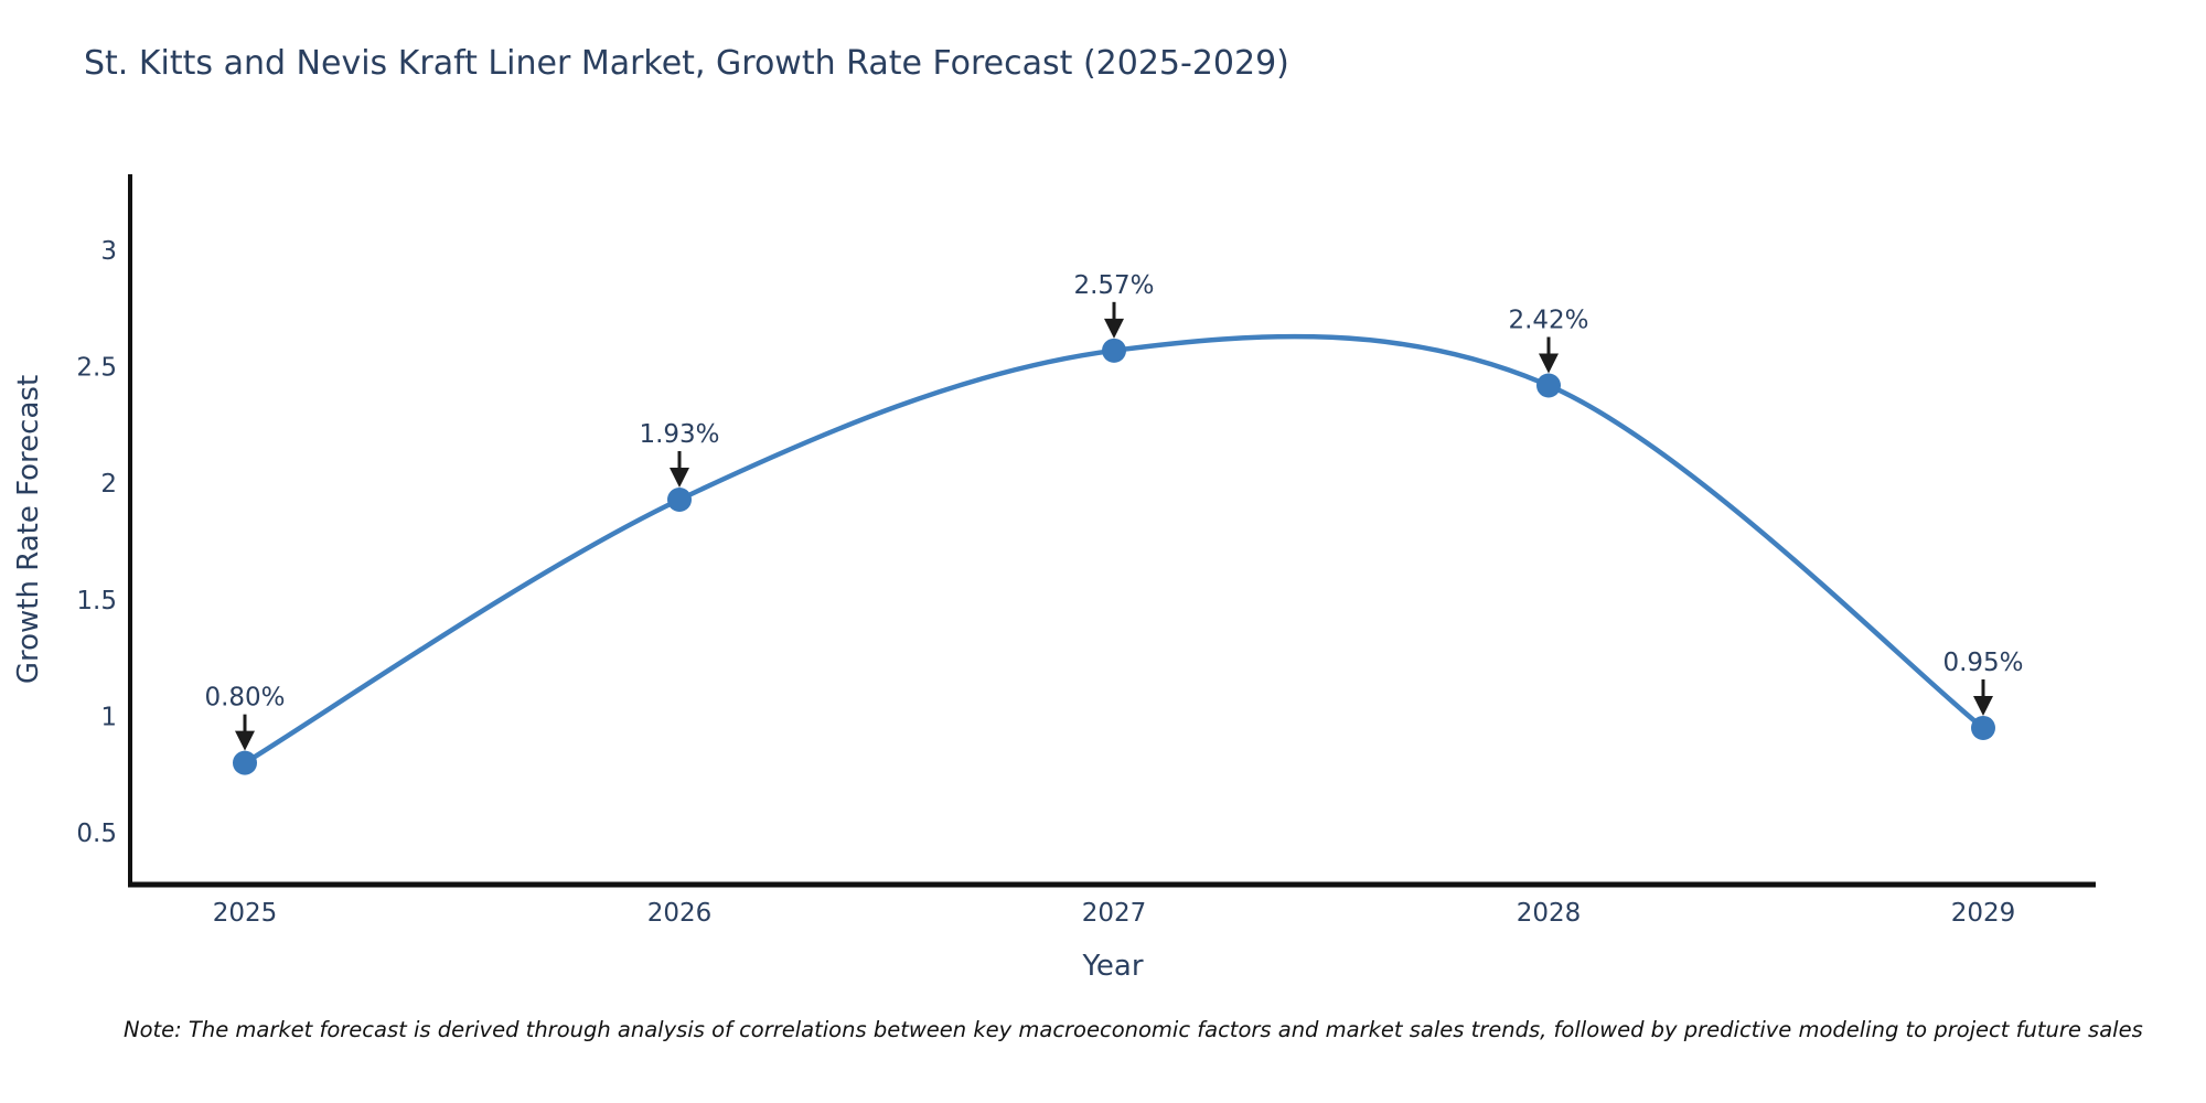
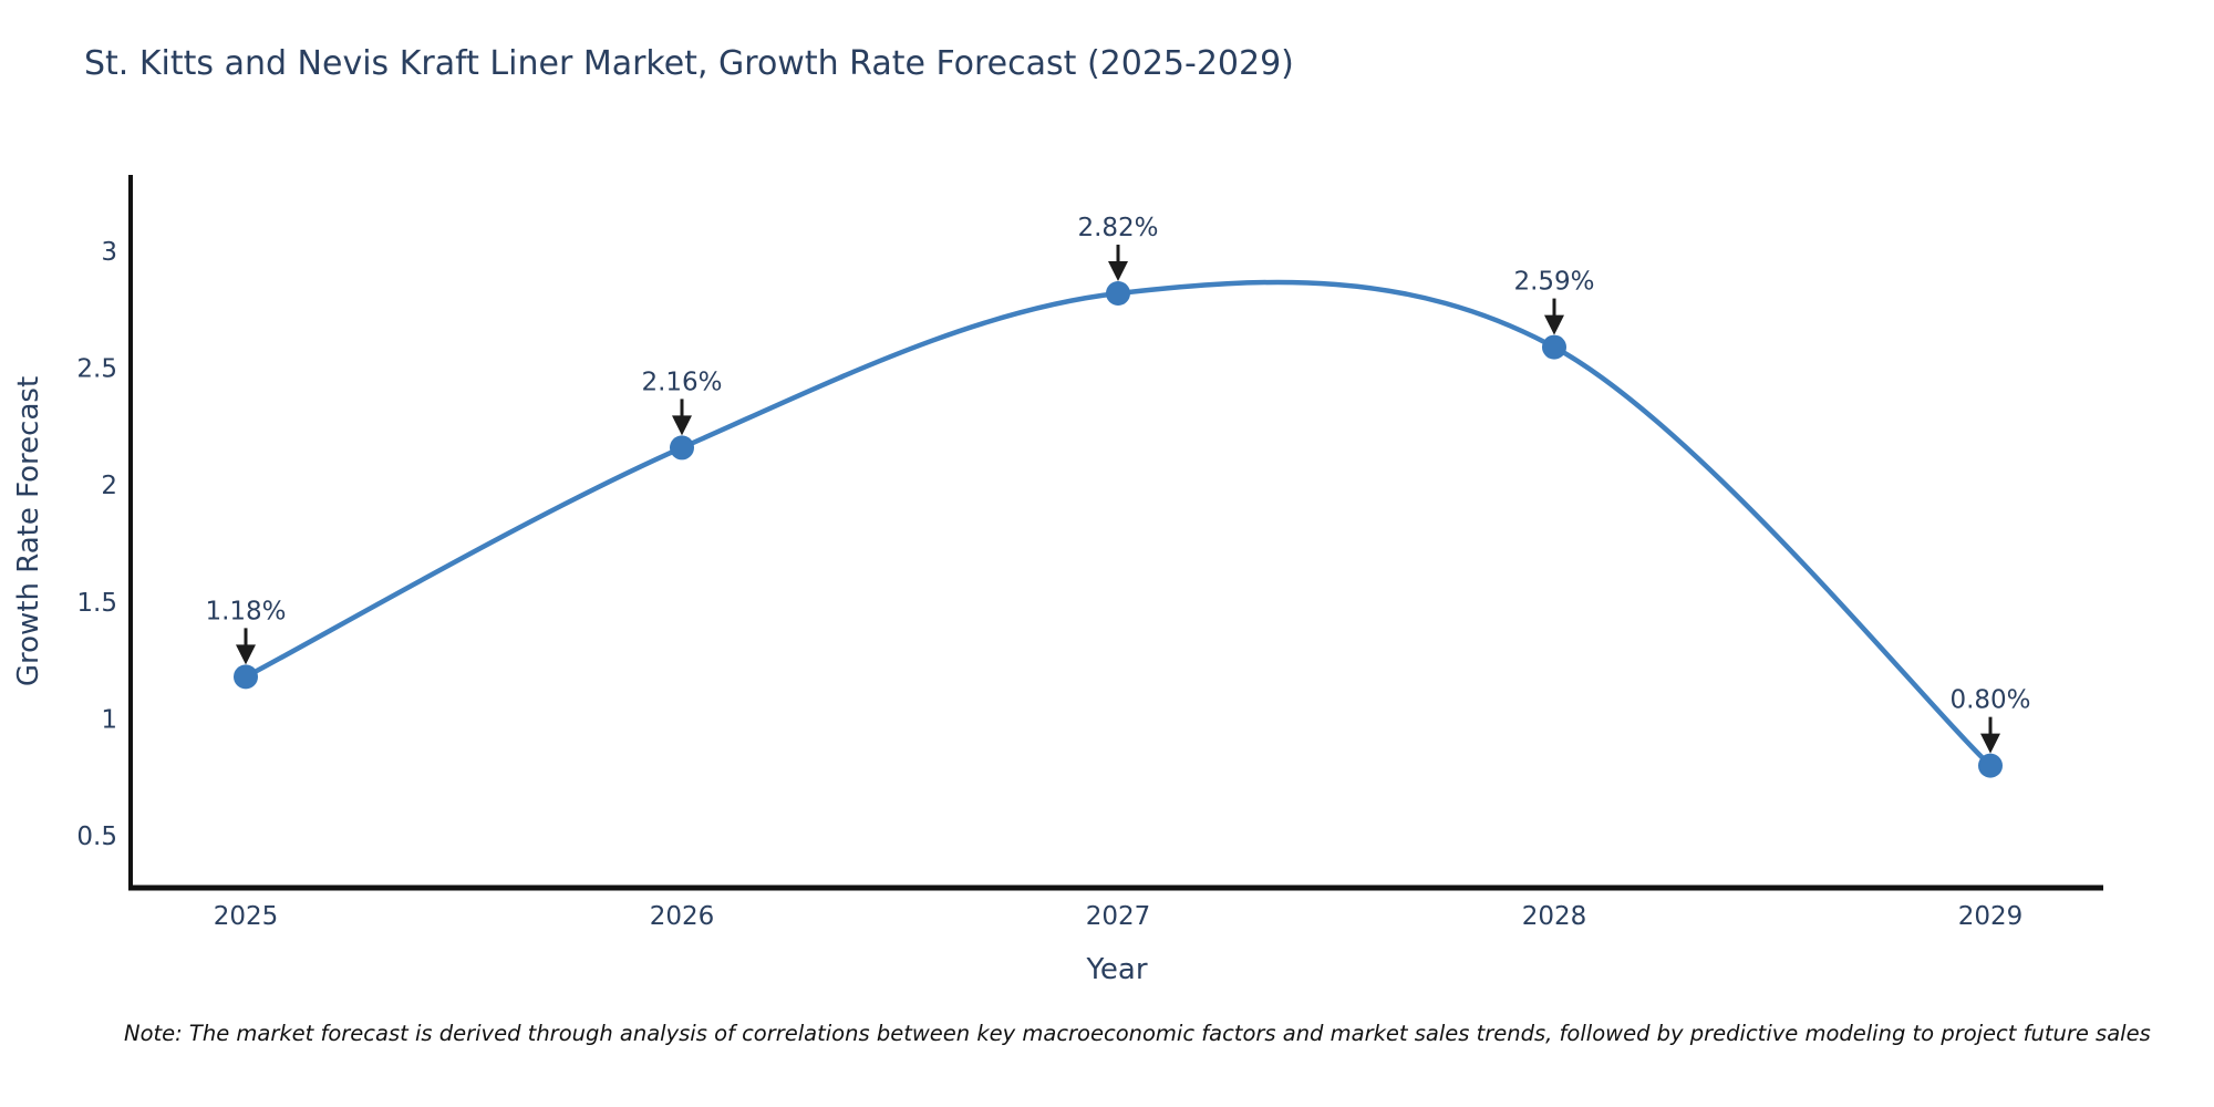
2025: 0.80% -> 1.18%
2026: 1.93% -> 2.16%
2027: 2.57% -> 2.82%
2028: 2.42% -> 2.59%
2029: 0.95% -> 0.80%
